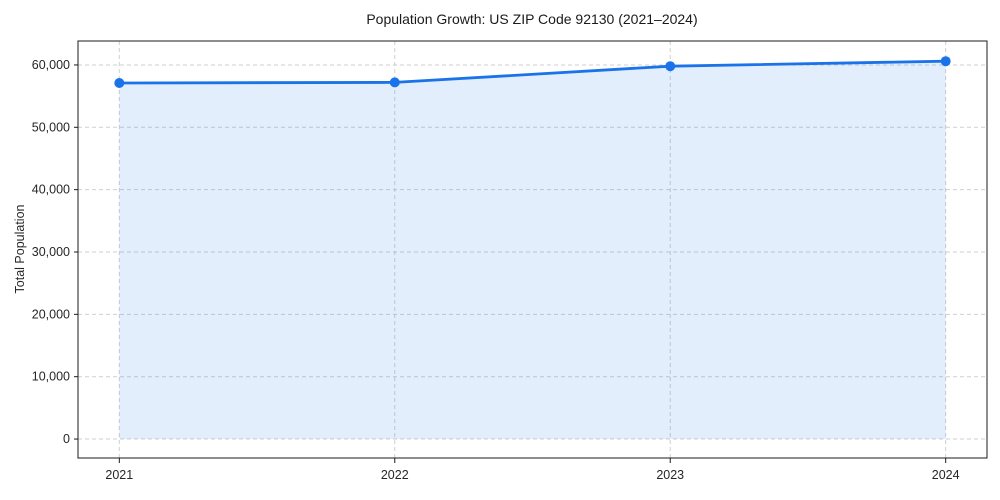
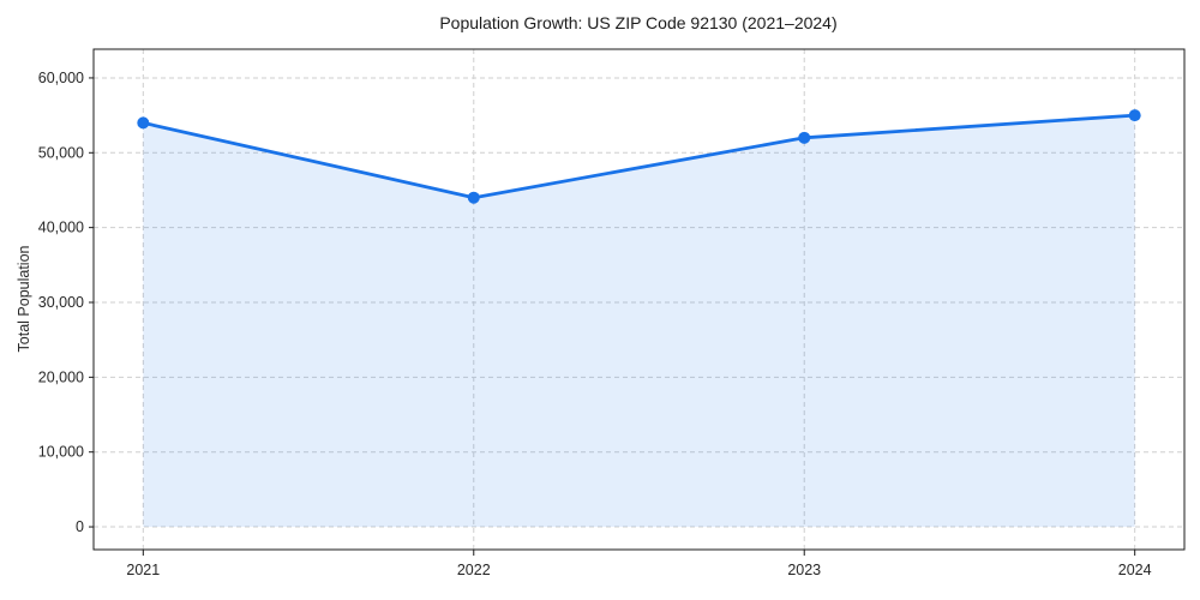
2021: 57000 -> 54000
2022: 57000 -> 44000
2023: 60000 -> 52000
2024: 61000 -> 55000
